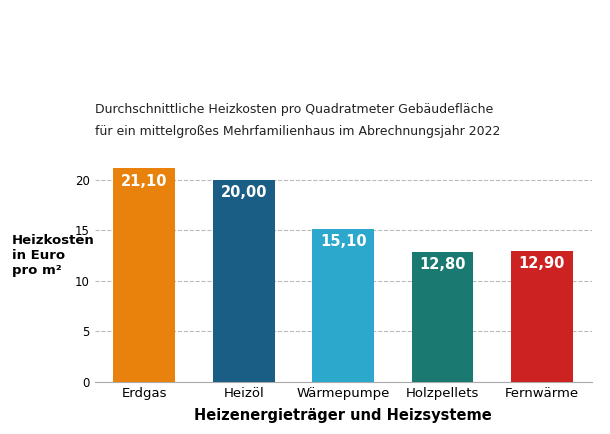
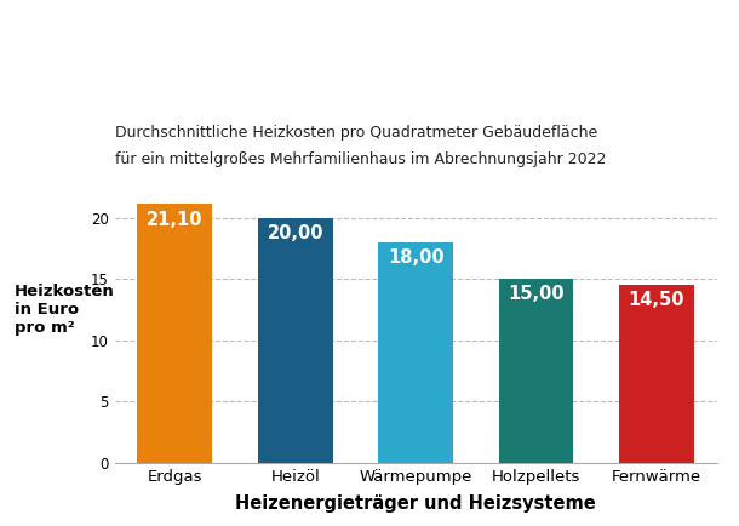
Wärmepumpe: 15,10 -> 18,00
Holzpellets: 12,80 -> 15,00
Fernwärme: 12,90 -> 14,50
